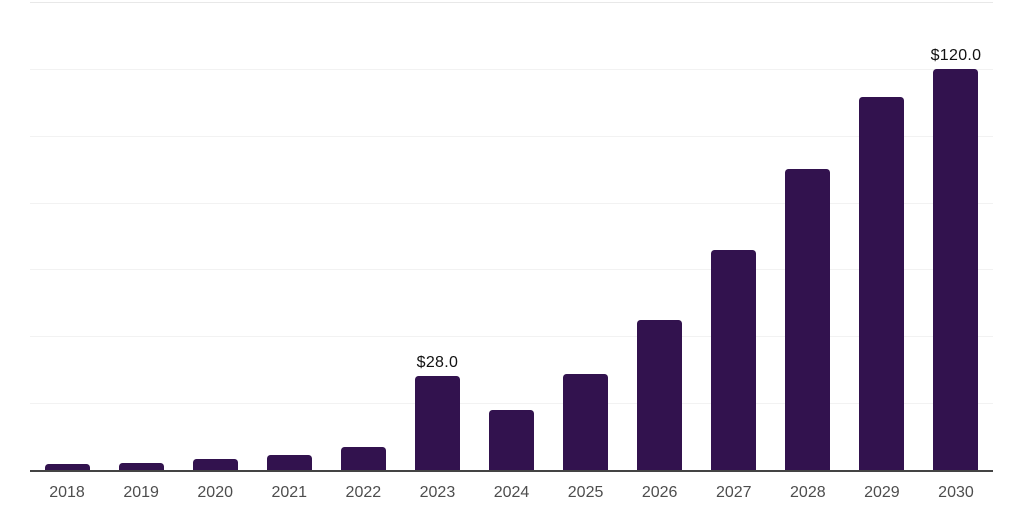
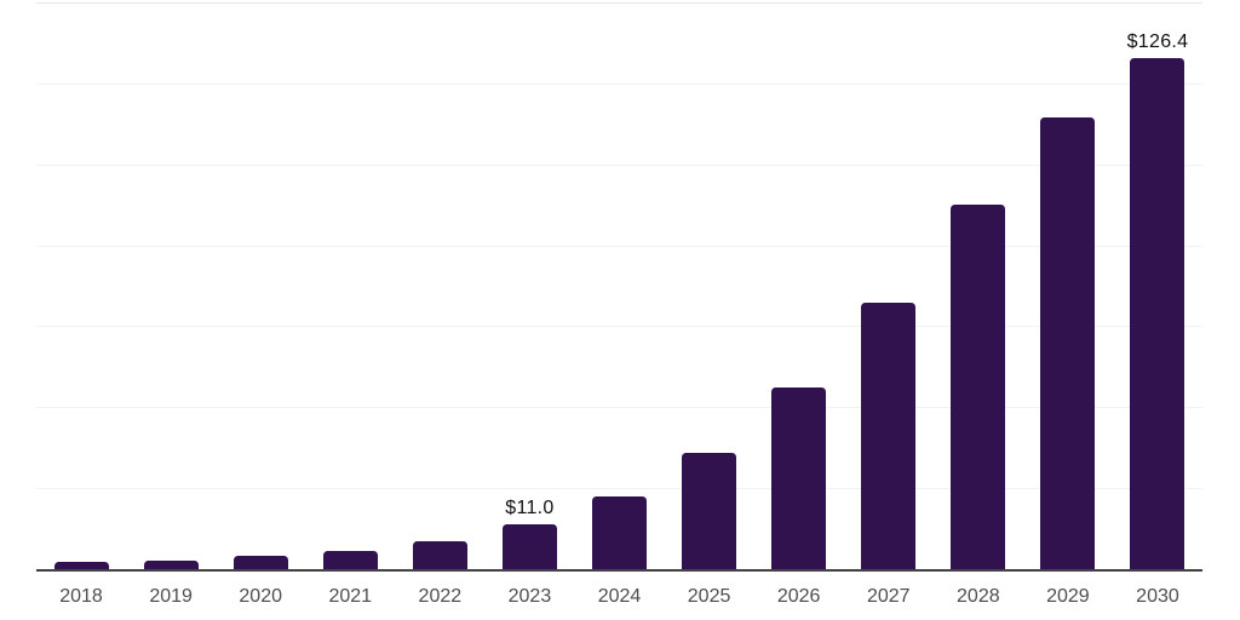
2023: $28.0 -> $11.0
2030: $120.0 -> $126.4
